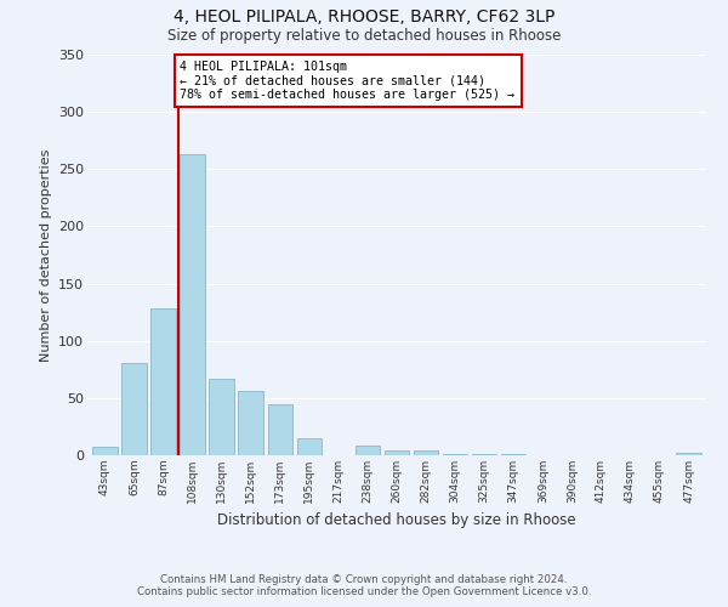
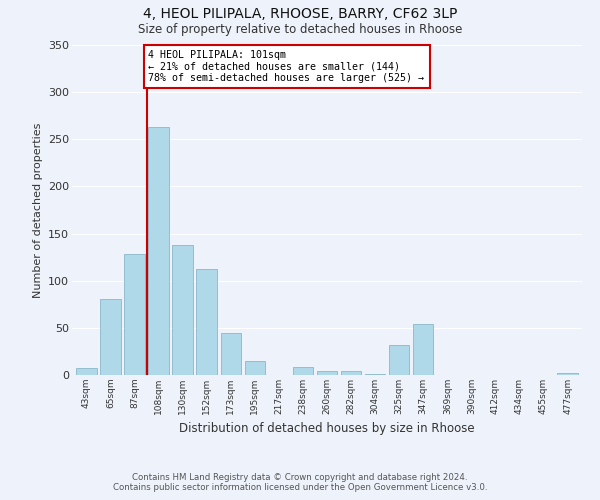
130sqm: 67 -> 138
152sqm: 56 -> 112
325sqm: 1 -> 32
347sqm: 1 -> 54
